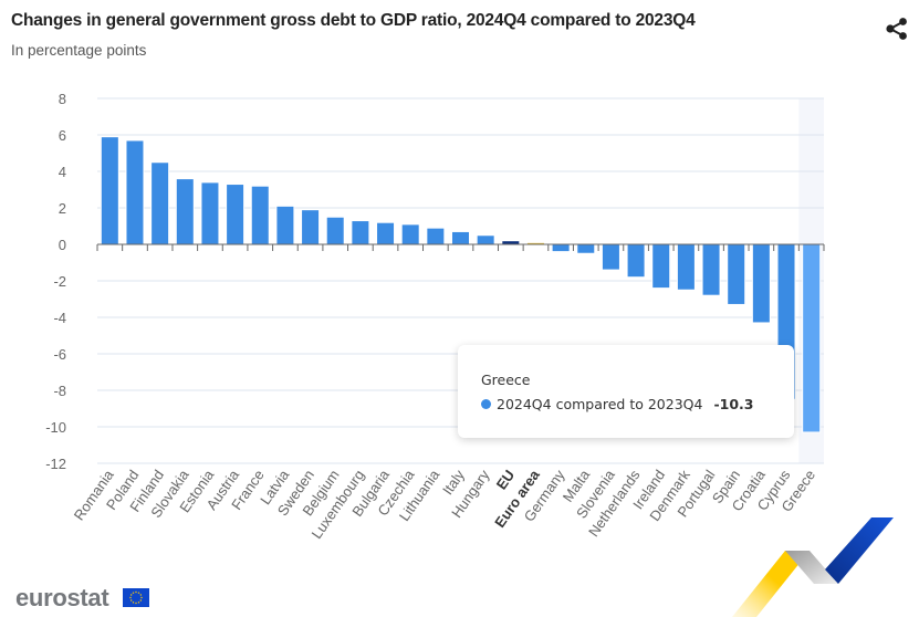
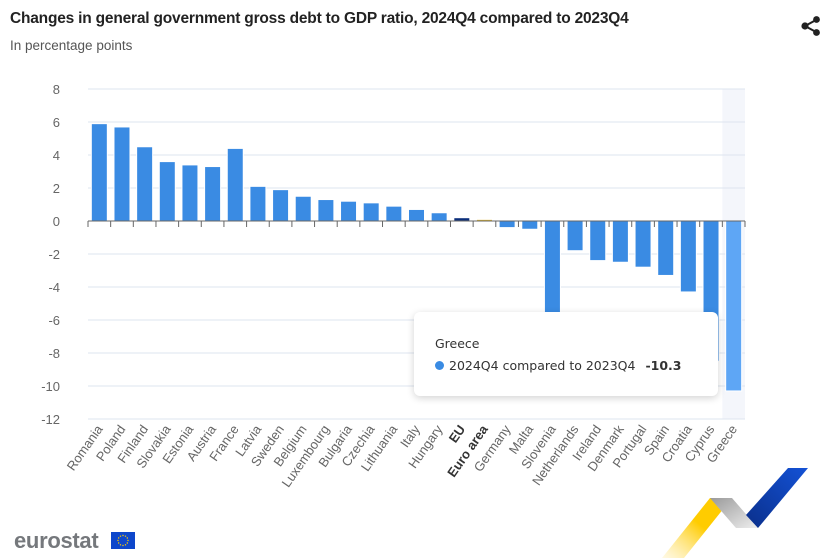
France: 3.2 -> 4.4
Slovenia: -1.4 -> -7.6
